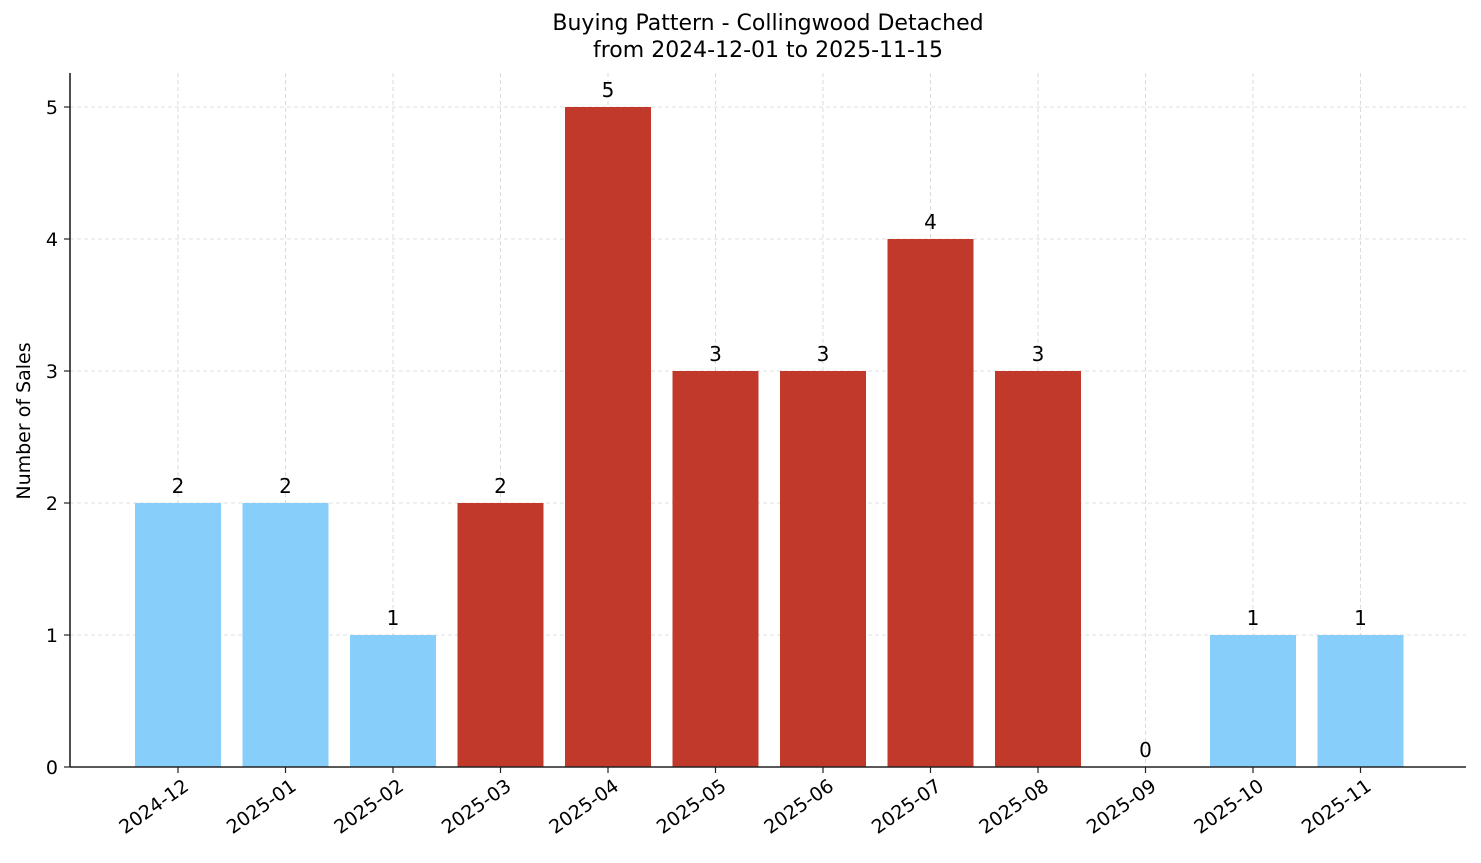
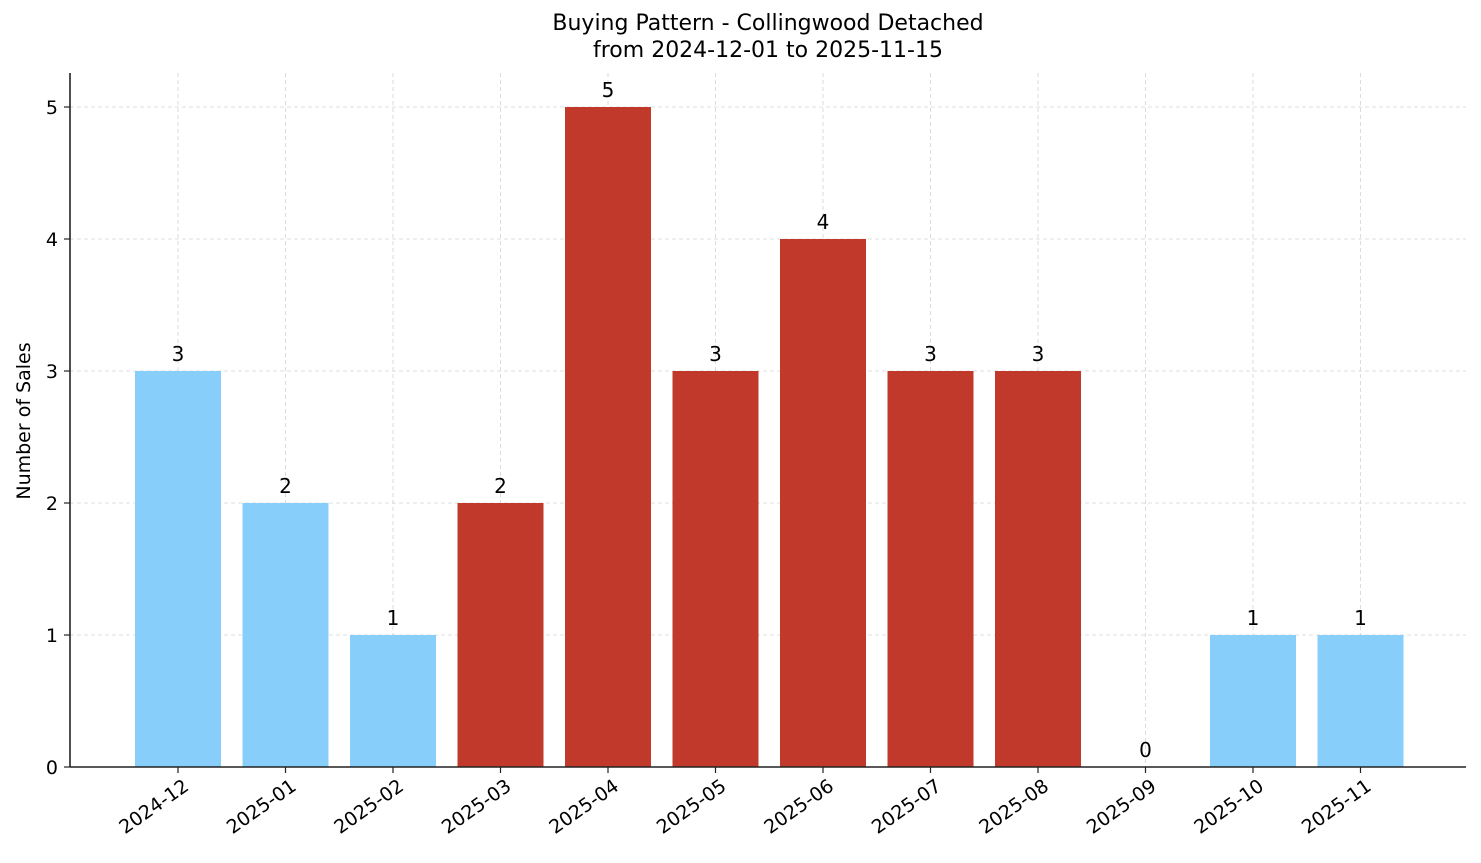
2024-12: 2 -> 3
2025-06: 3 -> 4
2025-07: 4 -> 3
